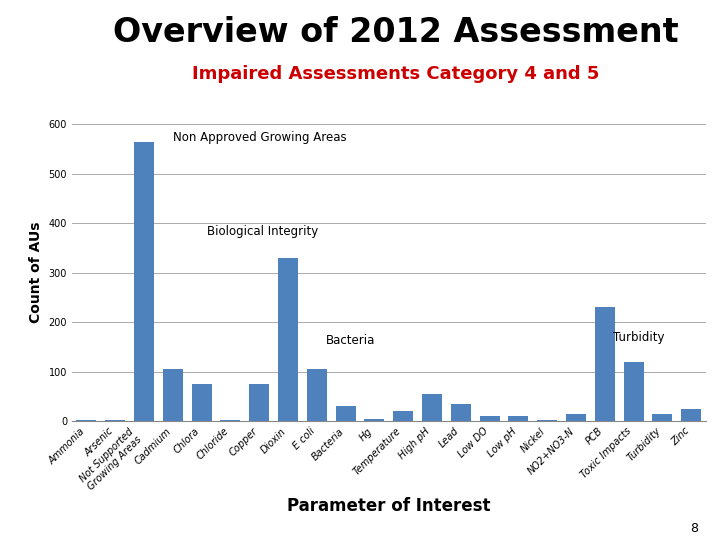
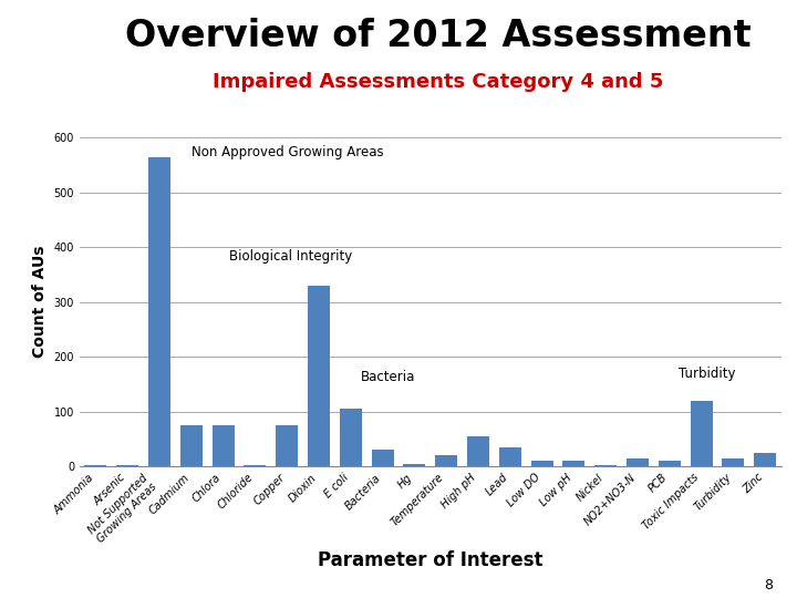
Cadmium: 105 -> 75
PCB: 230 -> 10
